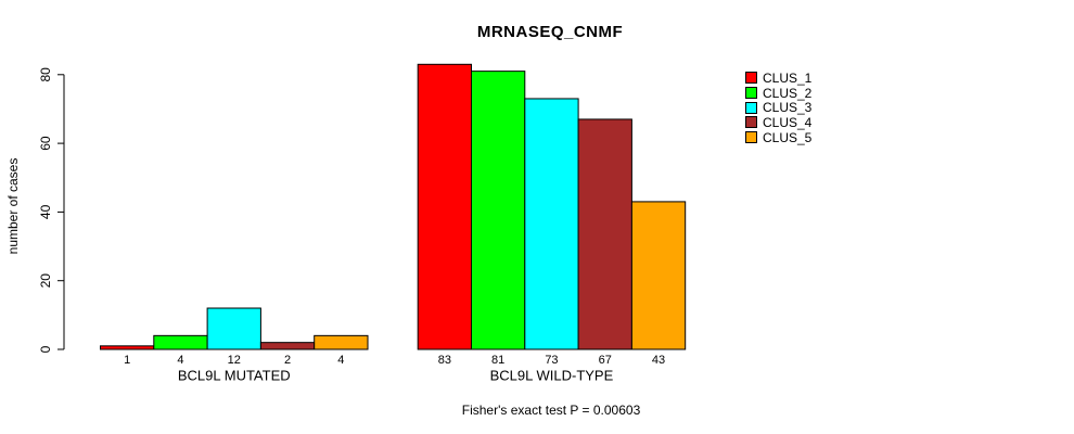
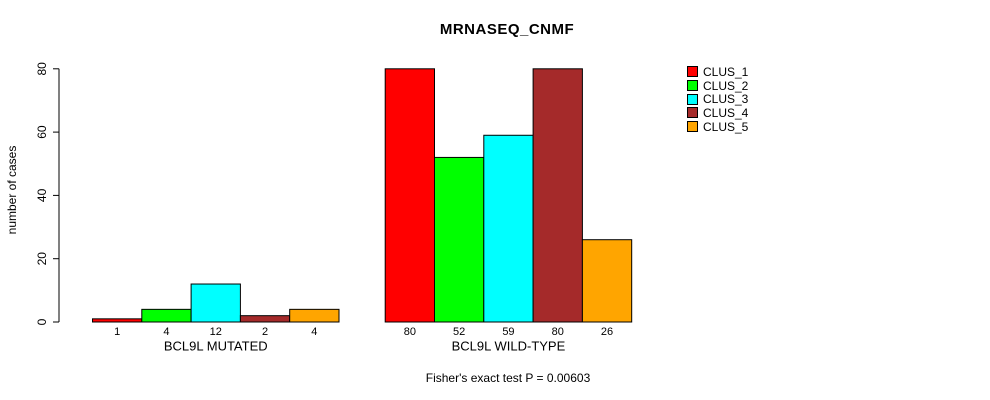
CLUS_1/BCL9L WILD-TYPE: 83 -> 80
CLUS_2/BCL9L WILD-TYPE: 81 -> 52
CLUS_3/BCL9L WILD-TYPE: 73 -> 59
CLUS_4/BCL9L WILD-TYPE: 67 -> 80
CLUS_5/BCL9L WILD-TYPE: 43 -> 26
